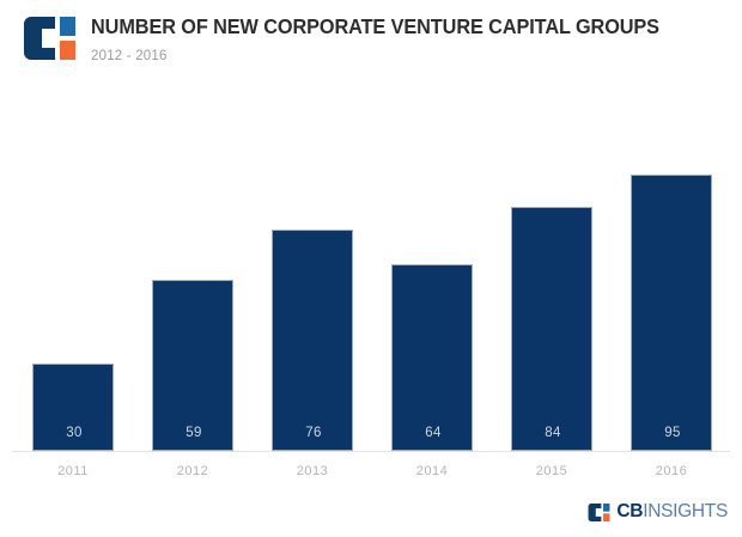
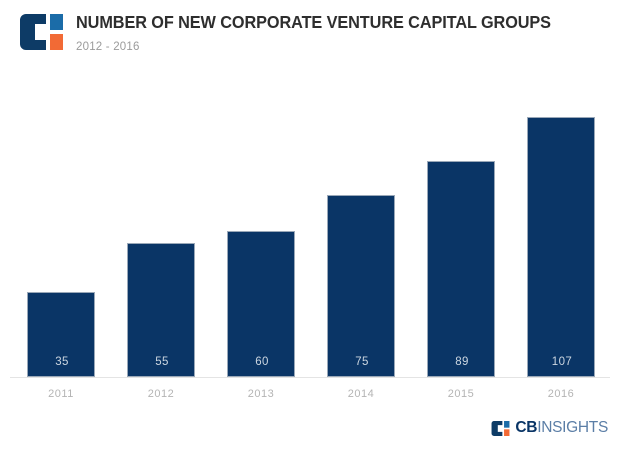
2011: 30 -> 35
2012: 59 -> 55
2013: 76 -> 60
2014: 64 -> 75
2015: 84 -> 89
2016: 95 -> 107
